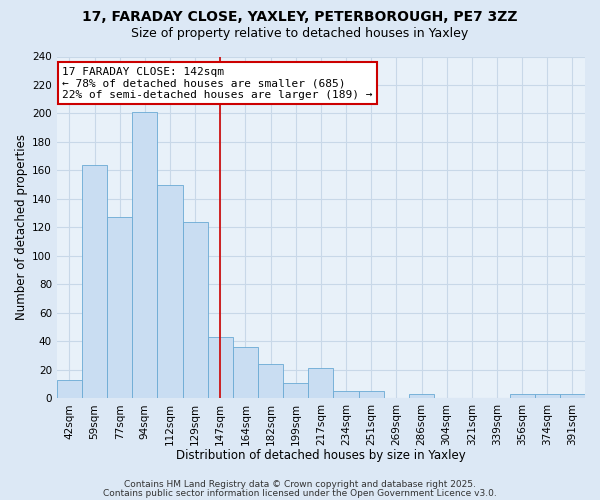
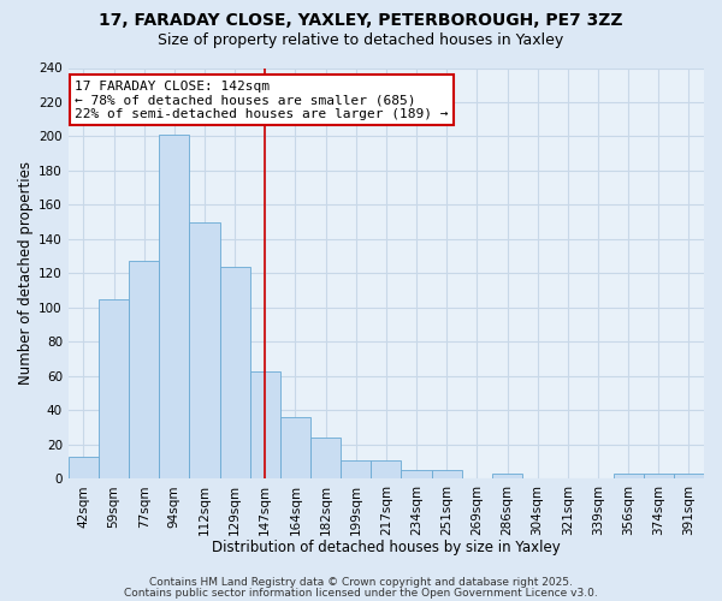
59sqm: 164 -> 105
147sqm: 43 -> 63
217sqm: 21 -> 11
